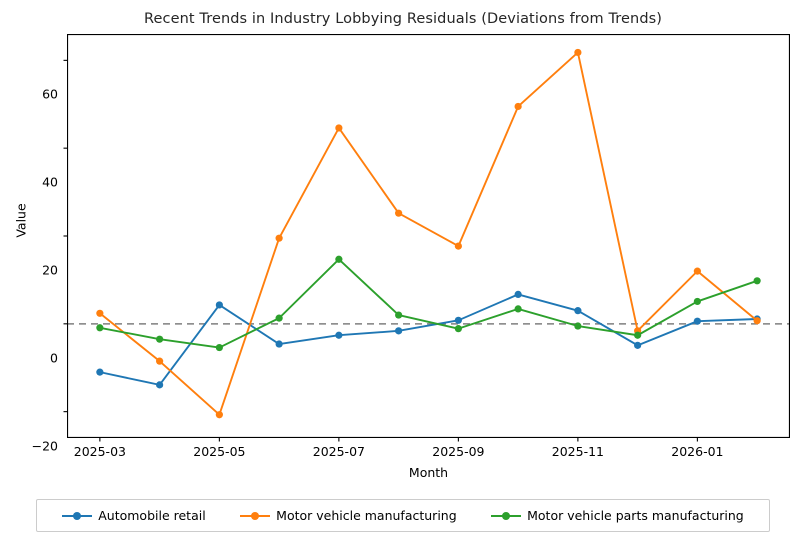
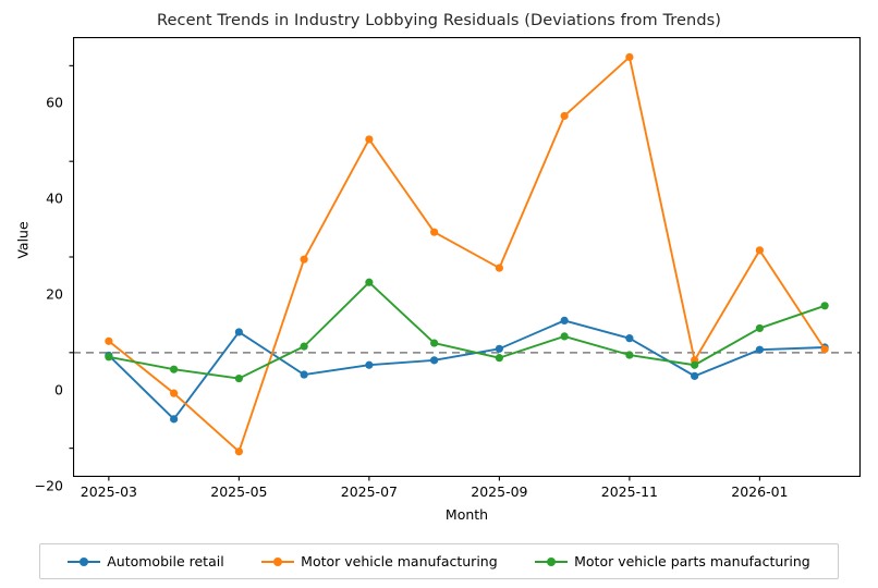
Automobile retail/2025-03: -11 -> -1
Motor vehicle manufacturing/2026-01: 12 -> 21
